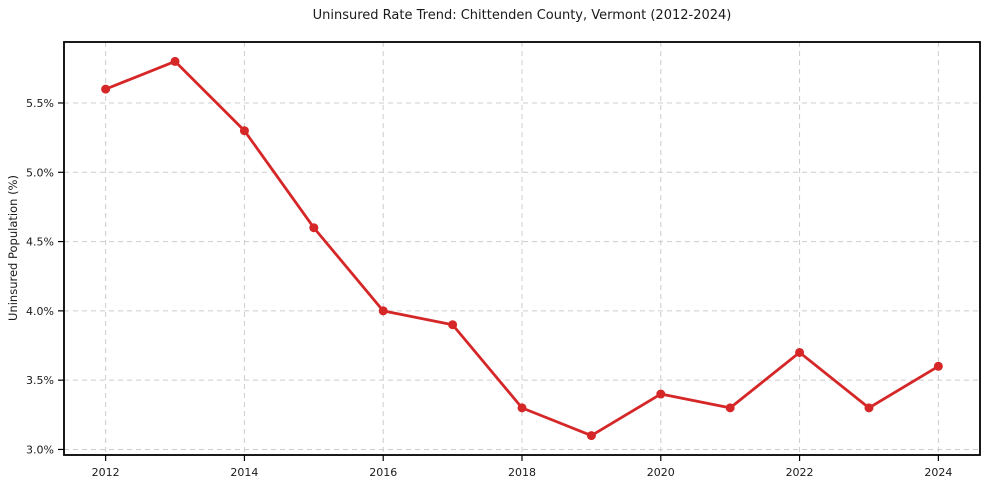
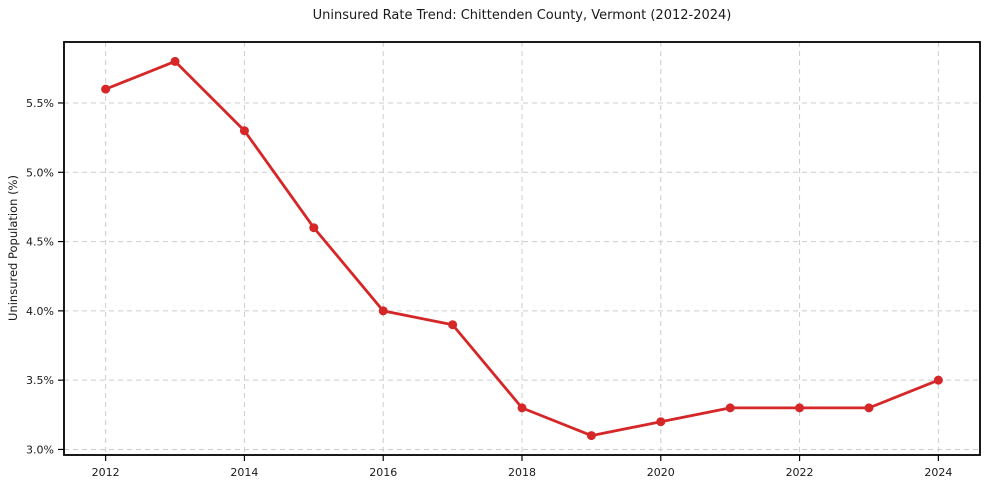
2020: 3.4% -> 3.2%
2022: 3.7% -> 3.3%
2024: 3.6% -> 3.5%
